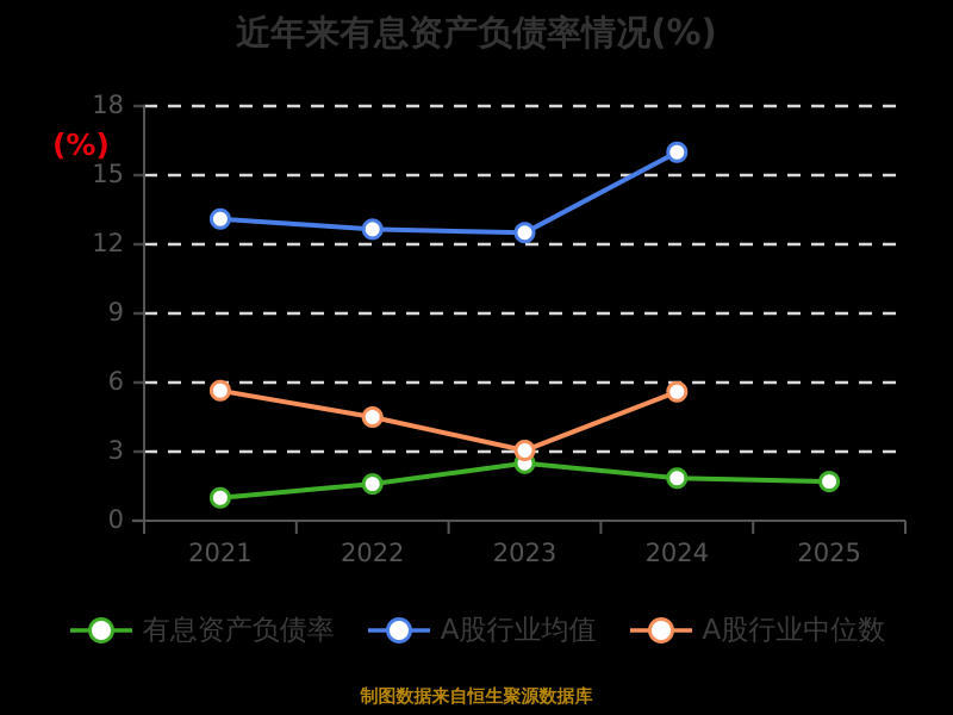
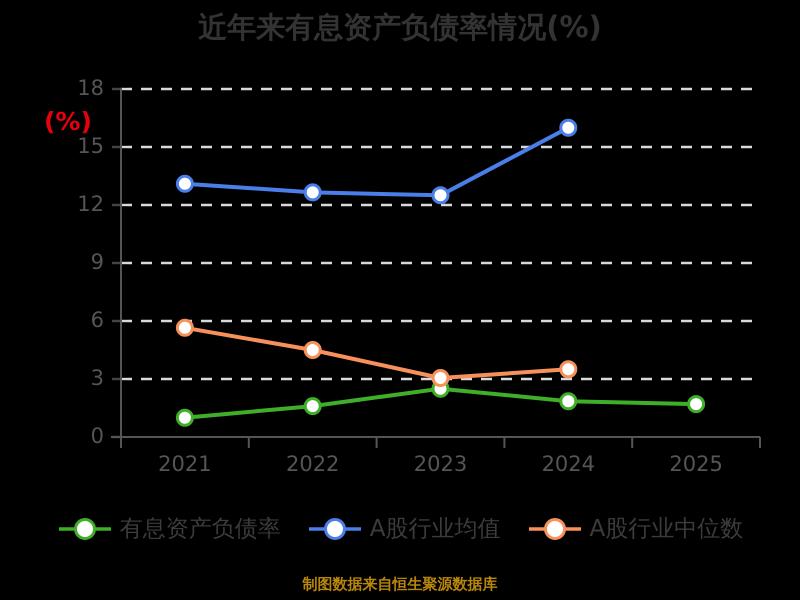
A股行业中位数/2024: 5.6 -> 3.5
